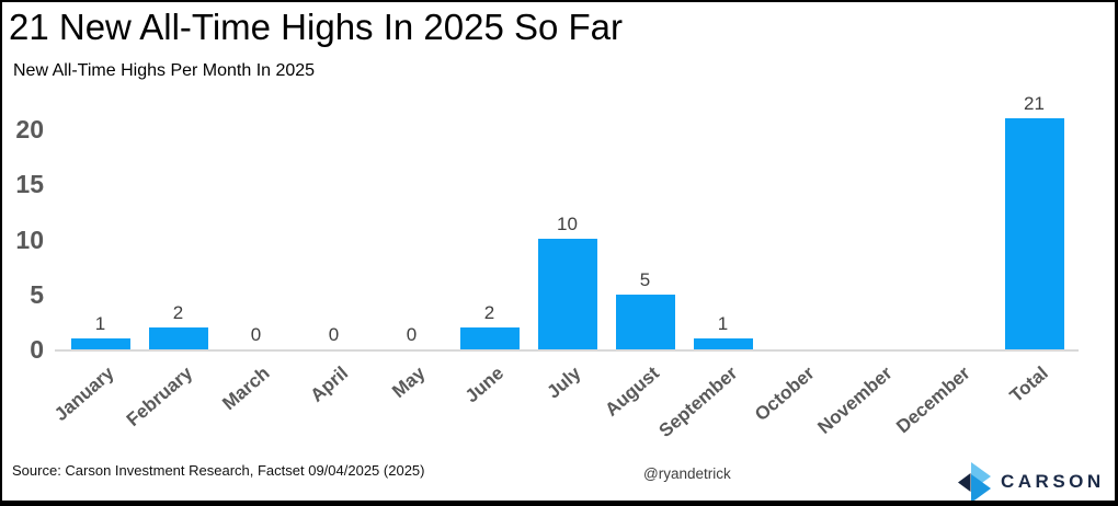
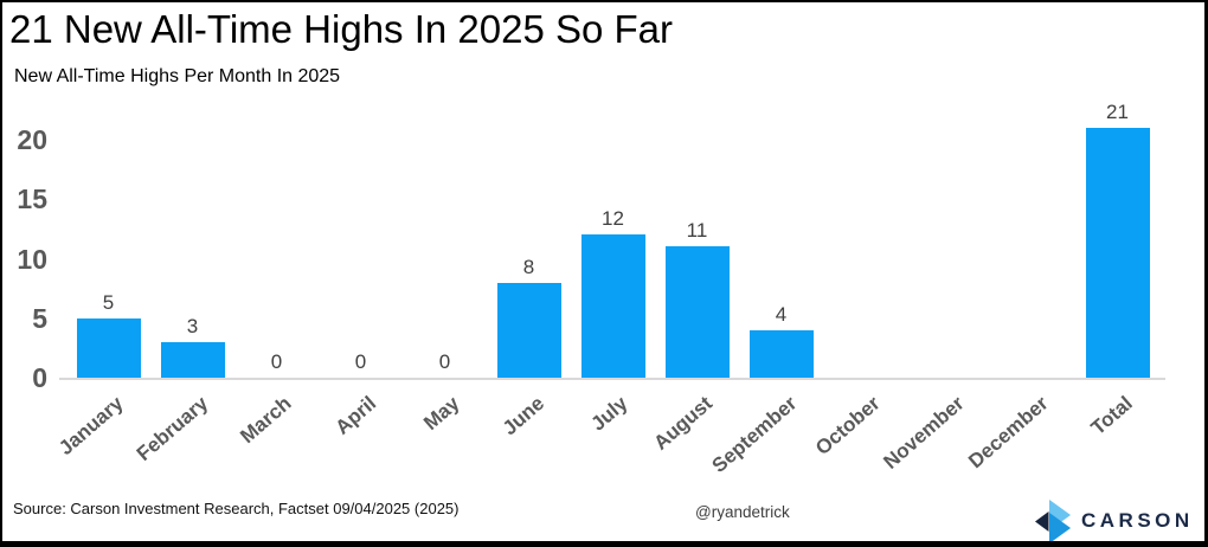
January: 1 -> 5
February: 2 -> 3
June: 2 -> 8
July: 10 -> 12
August: 5 -> 11
September: 1 -> 4
